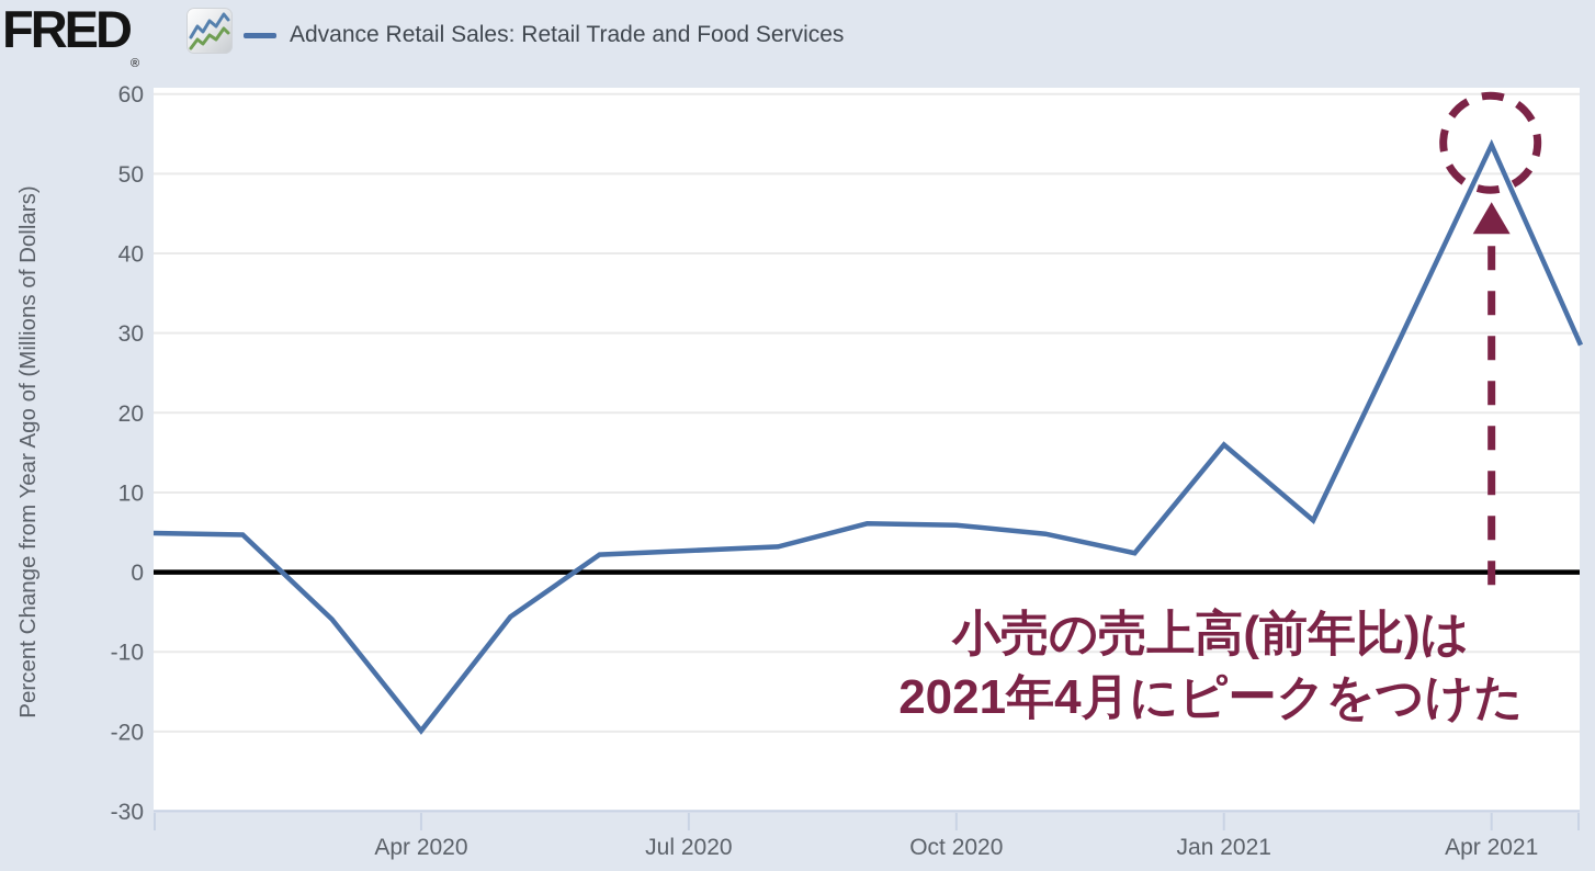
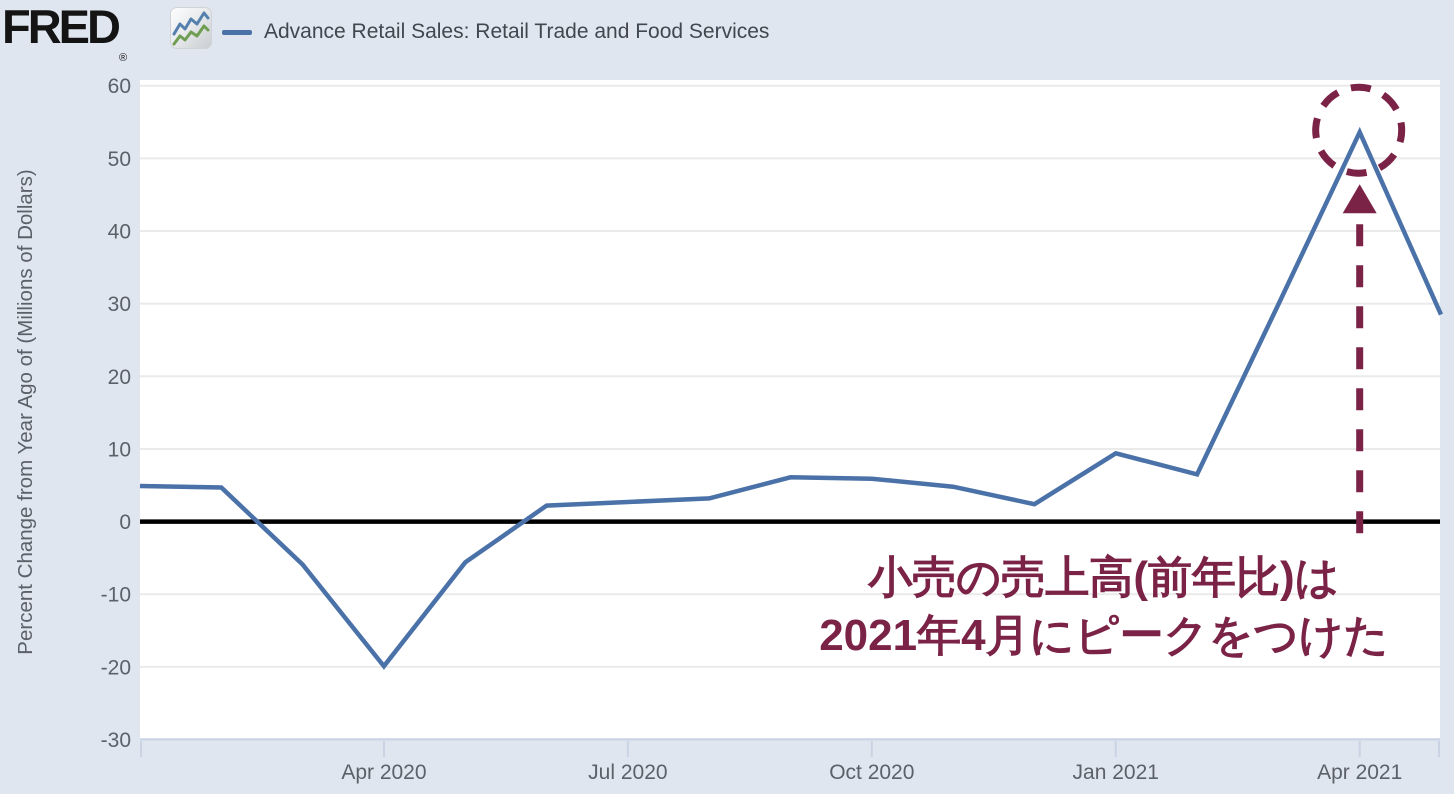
Jan 2021: 16 -> 9
